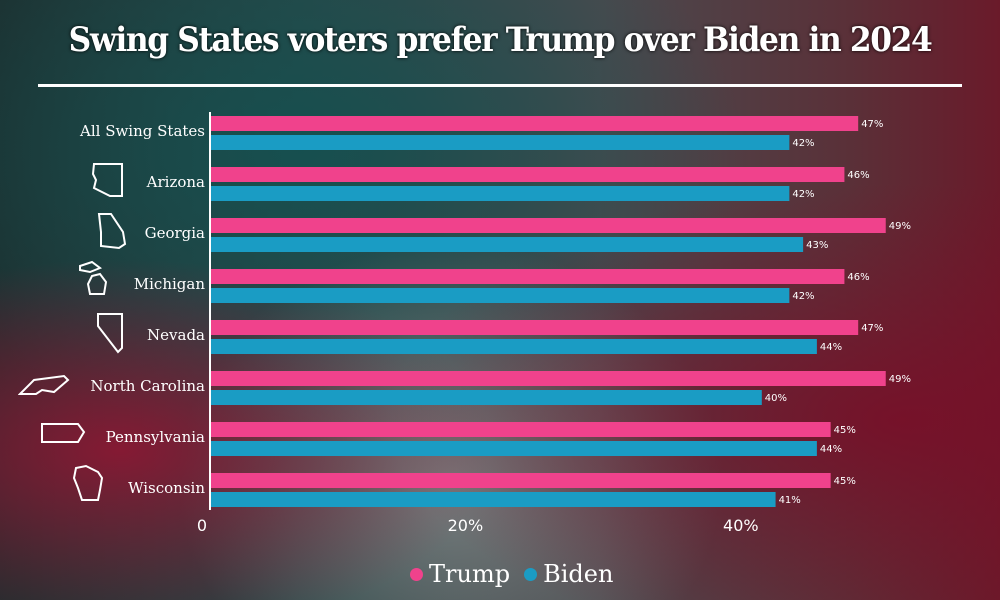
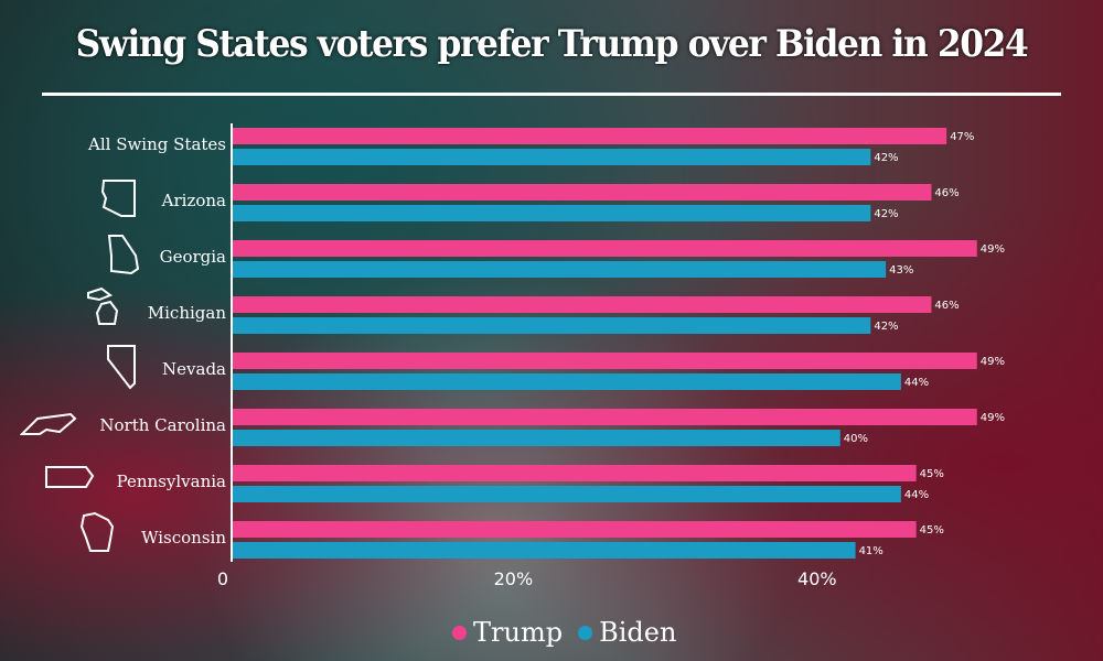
Trump/Nevada: 47% -> 49%
